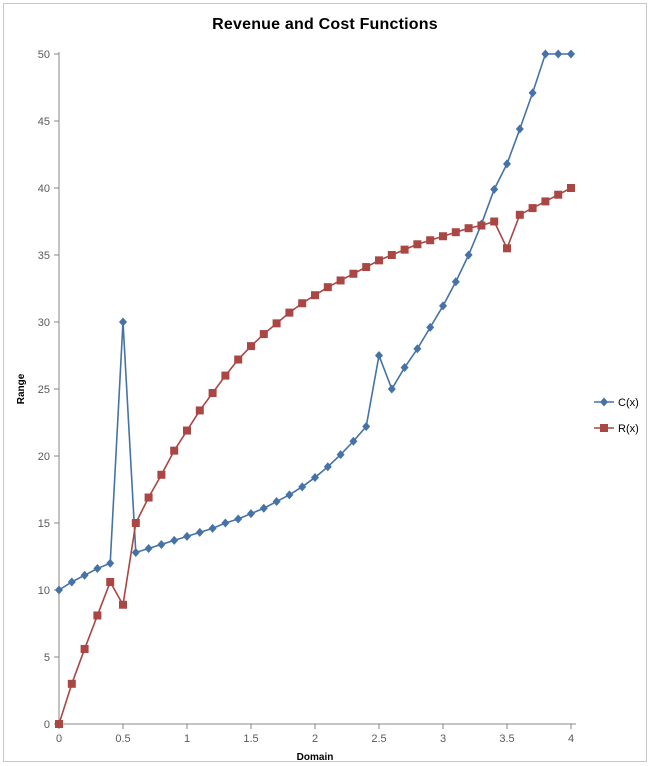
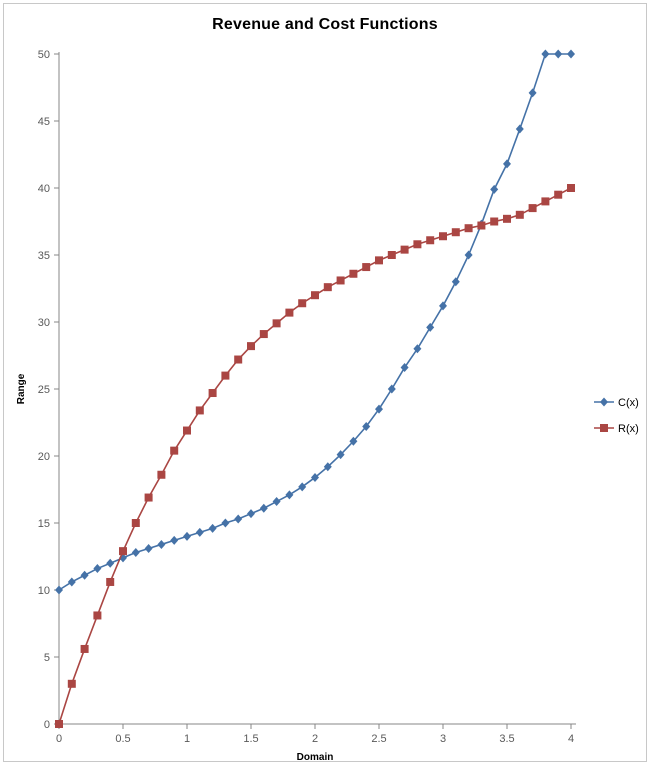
C(x)/0.5: 30.0 -> 12.4
R(x)/0.5: 8.9 -> 12.9
C(x)/2.5: 27.5 -> 23.5
R(x)/3.5: 35.5 -> 37.7
